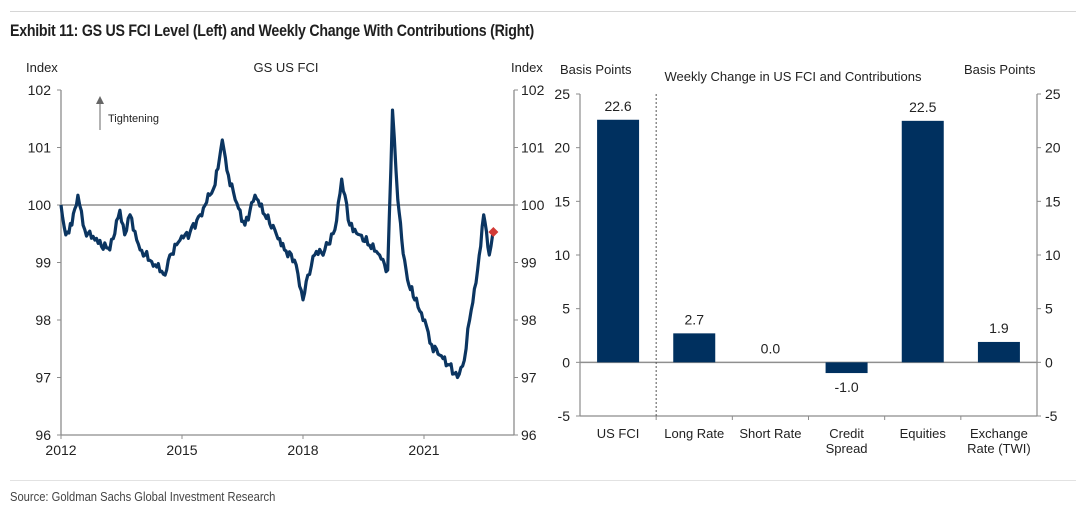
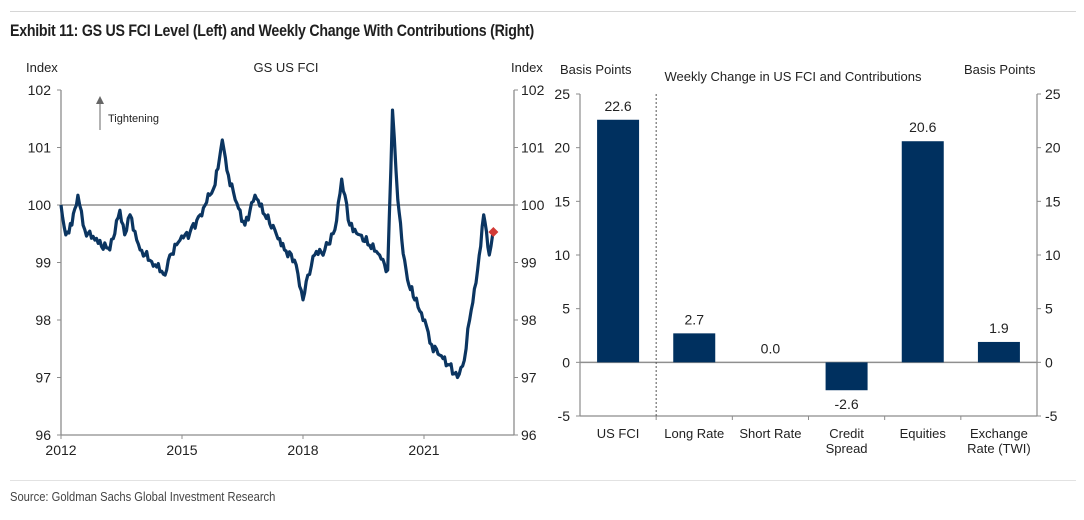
Weekly Change in US FCI and Contributions/Credit Spread: -1.0 -> -2.6
Weekly Change in US FCI and Contributions/Equities: 22.5 -> 20.6
